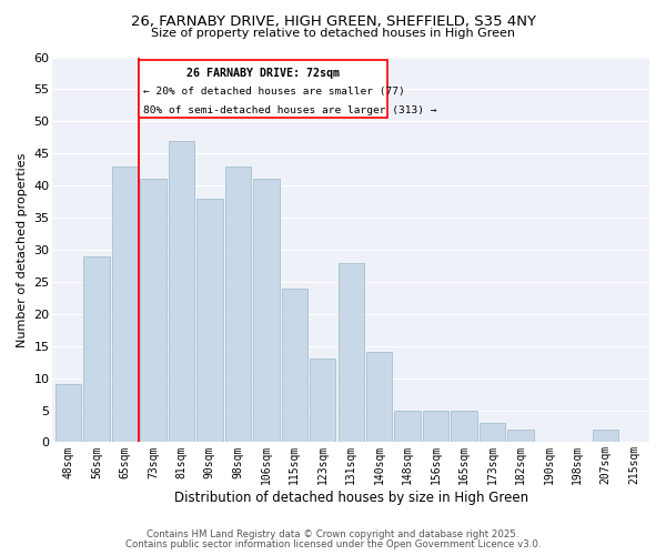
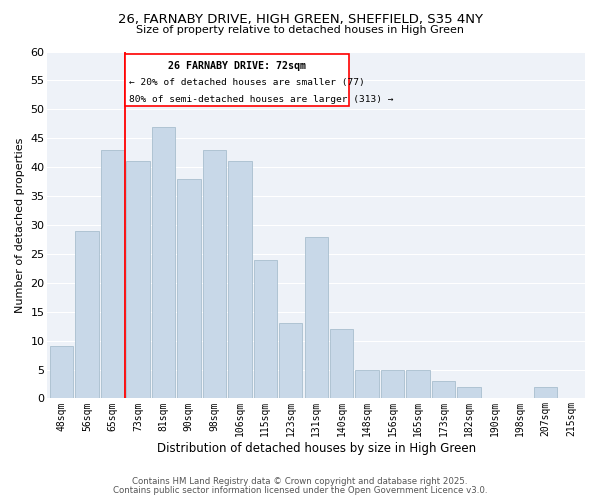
140sqm: 14 -> 12
